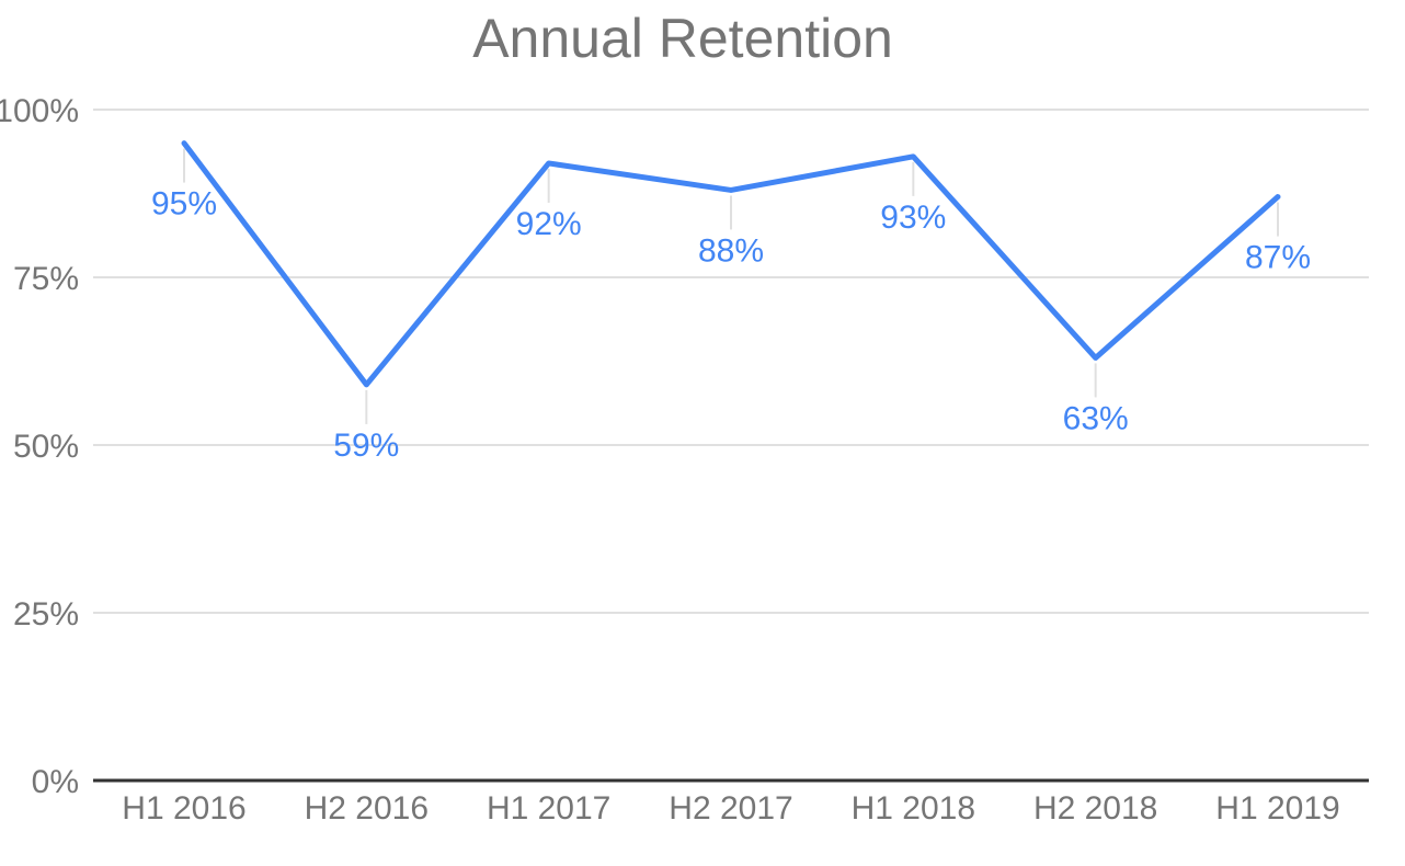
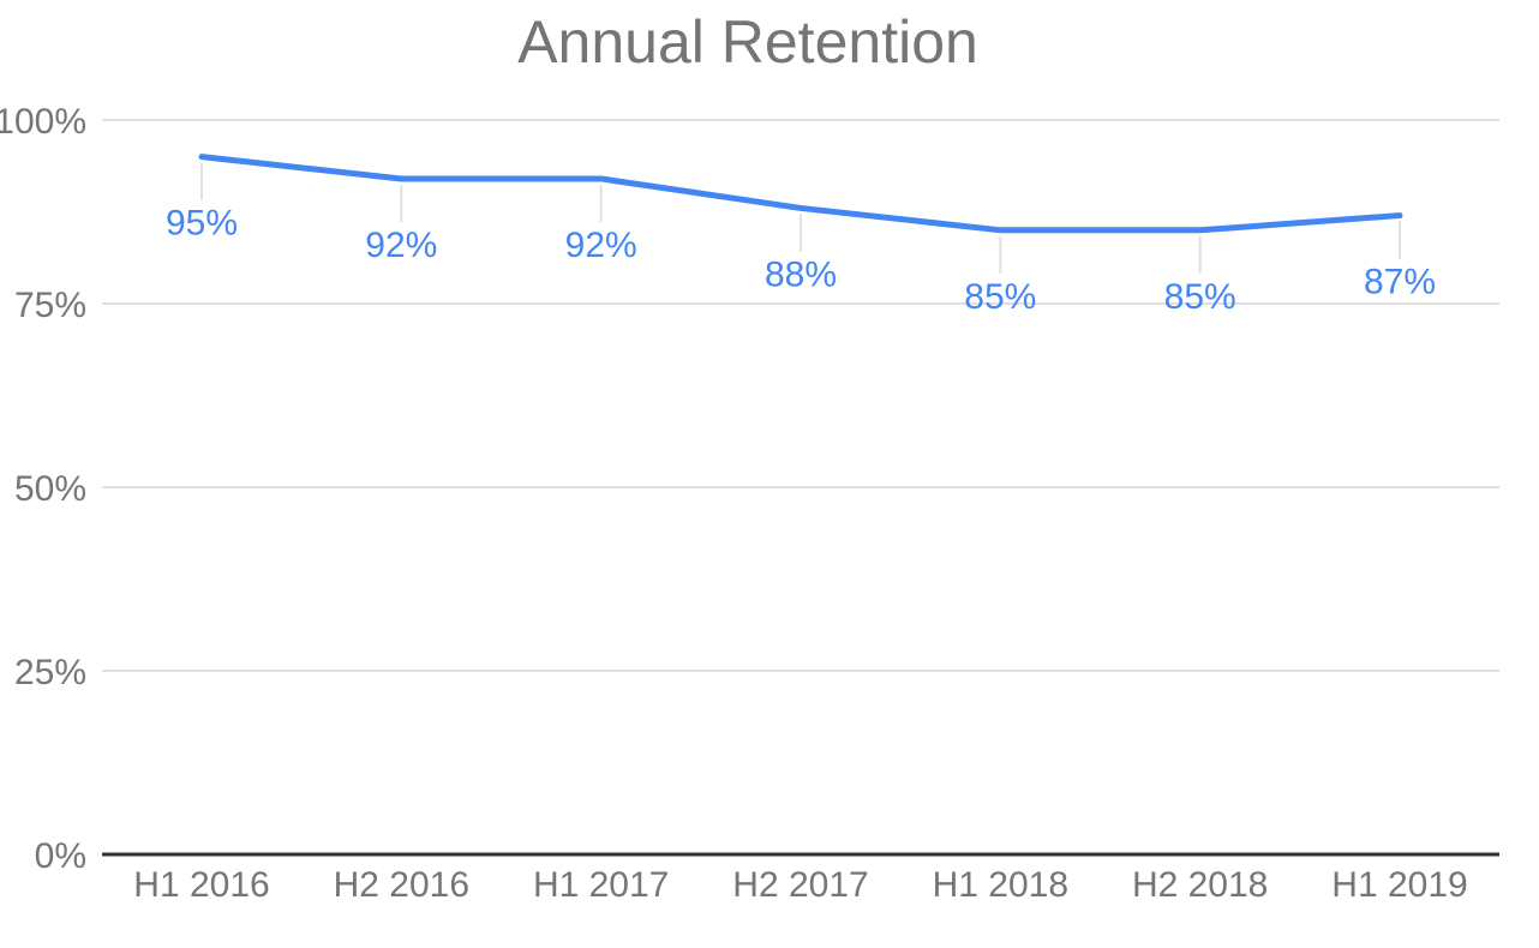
H2 2016: 59% -> 92%
H1 2018: 93% -> 85%
H2 2018: 63% -> 85%
